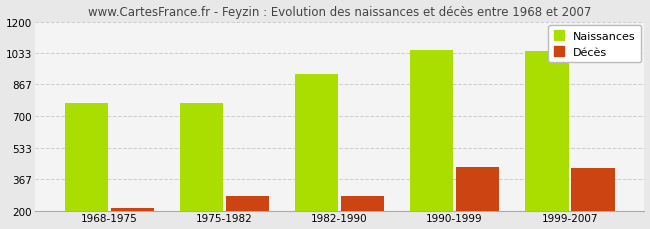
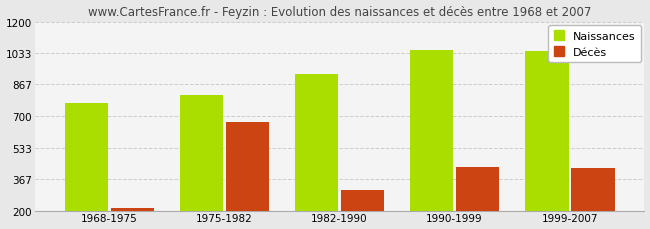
Naissances/1975-1982: 770 -> 810
Décès/1975-1982: 280 -> 670
Décès/1982-1990: 280 -> 310
